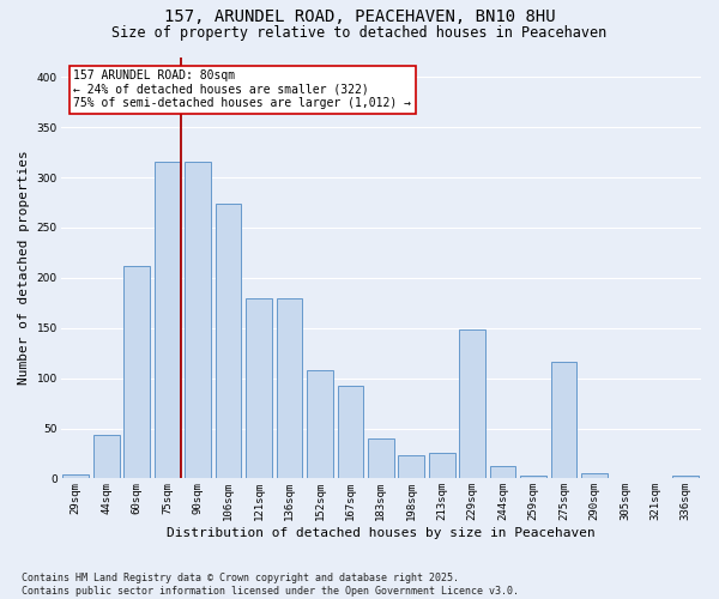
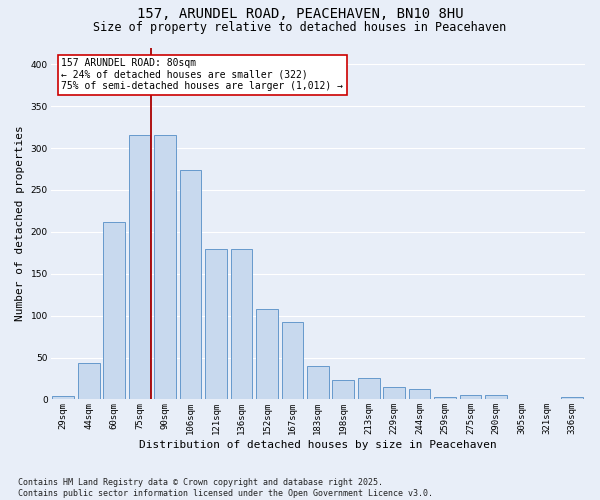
229sqm: 148 -> 15
275sqm: 116 -> 5
